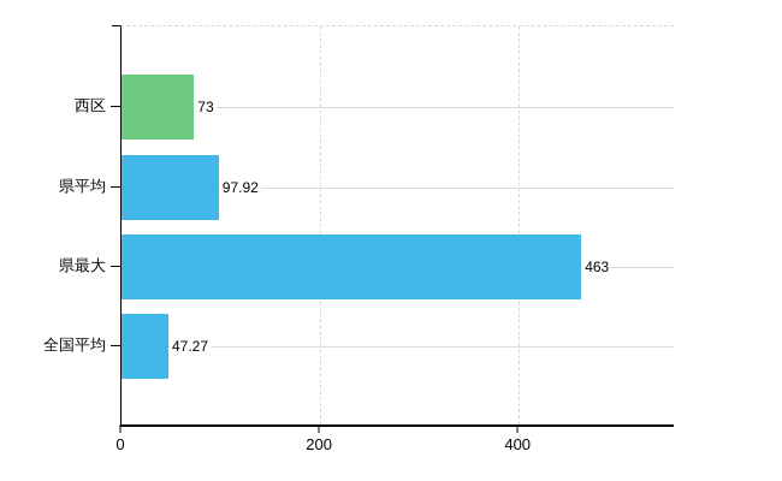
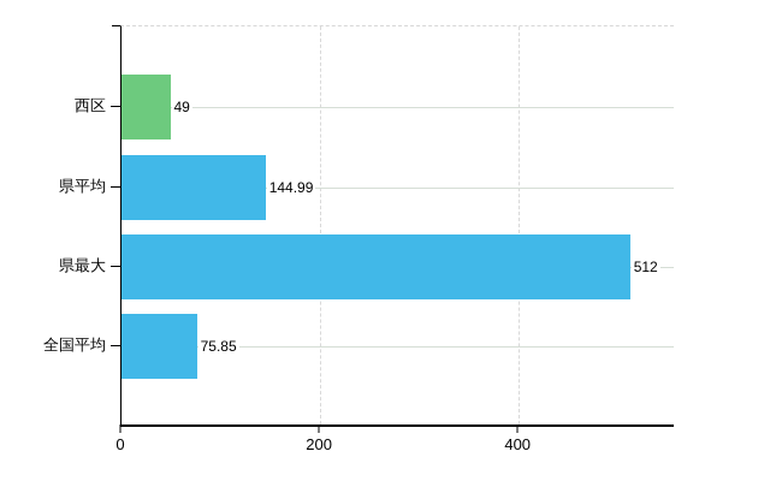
西区: 73 -> 49
県平均: 97.92 -> 144.99
県最大: 463 -> 512
全国平均: 47.27 -> 75.85
